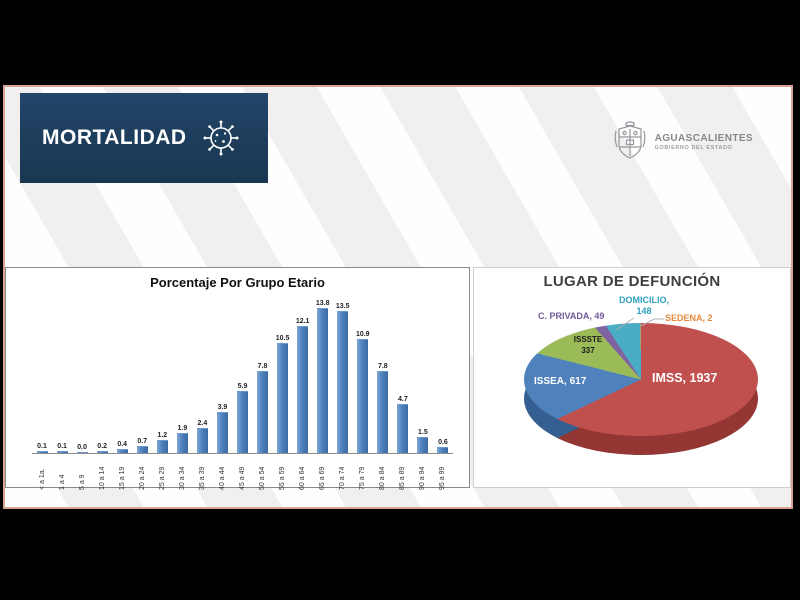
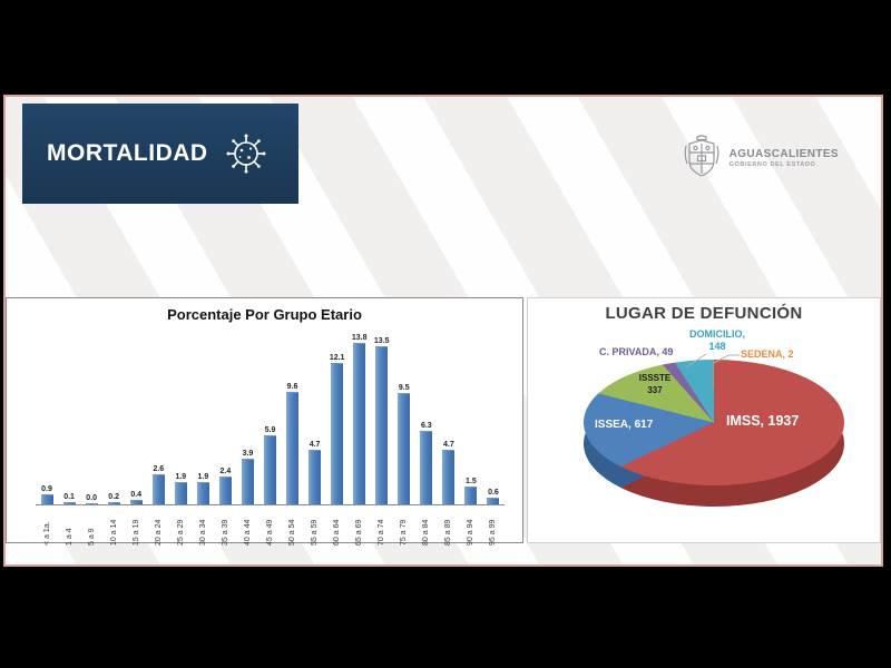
Porcentaje Por Grupo Etario/< a 1a.: 0.1 -> 0.9
Porcentaje Por Grupo Etario/20 a 24: 0.7 -> 2.6
Porcentaje Por Grupo Etario/25 a 29: 1.2 -> 1.9
Porcentaje Por Grupo Etario/50 a 54: 7.8 -> 9.6
Porcentaje Por Grupo Etario/55 a 59: 10.5 -> 4.7
Porcentaje Por Grupo Etario/75 a 79: 10.9 -> 9.5
Porcentaje Por Grupo Etario/80 a 84: 7.8 -> 6.3
